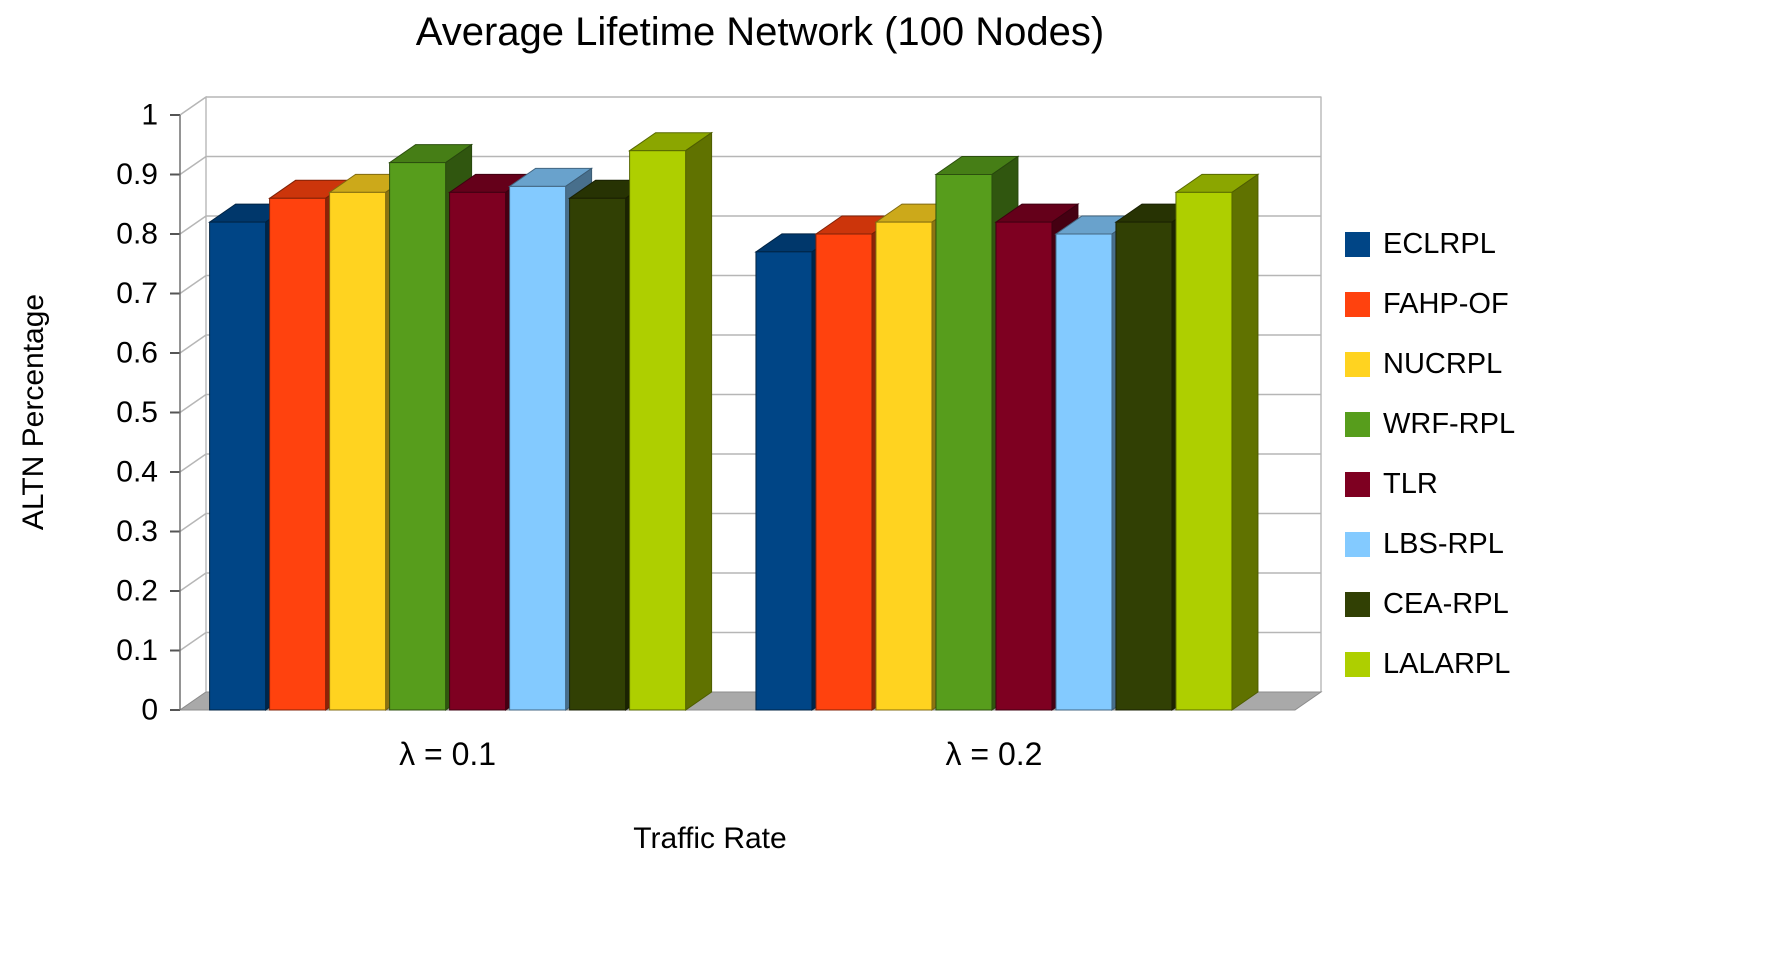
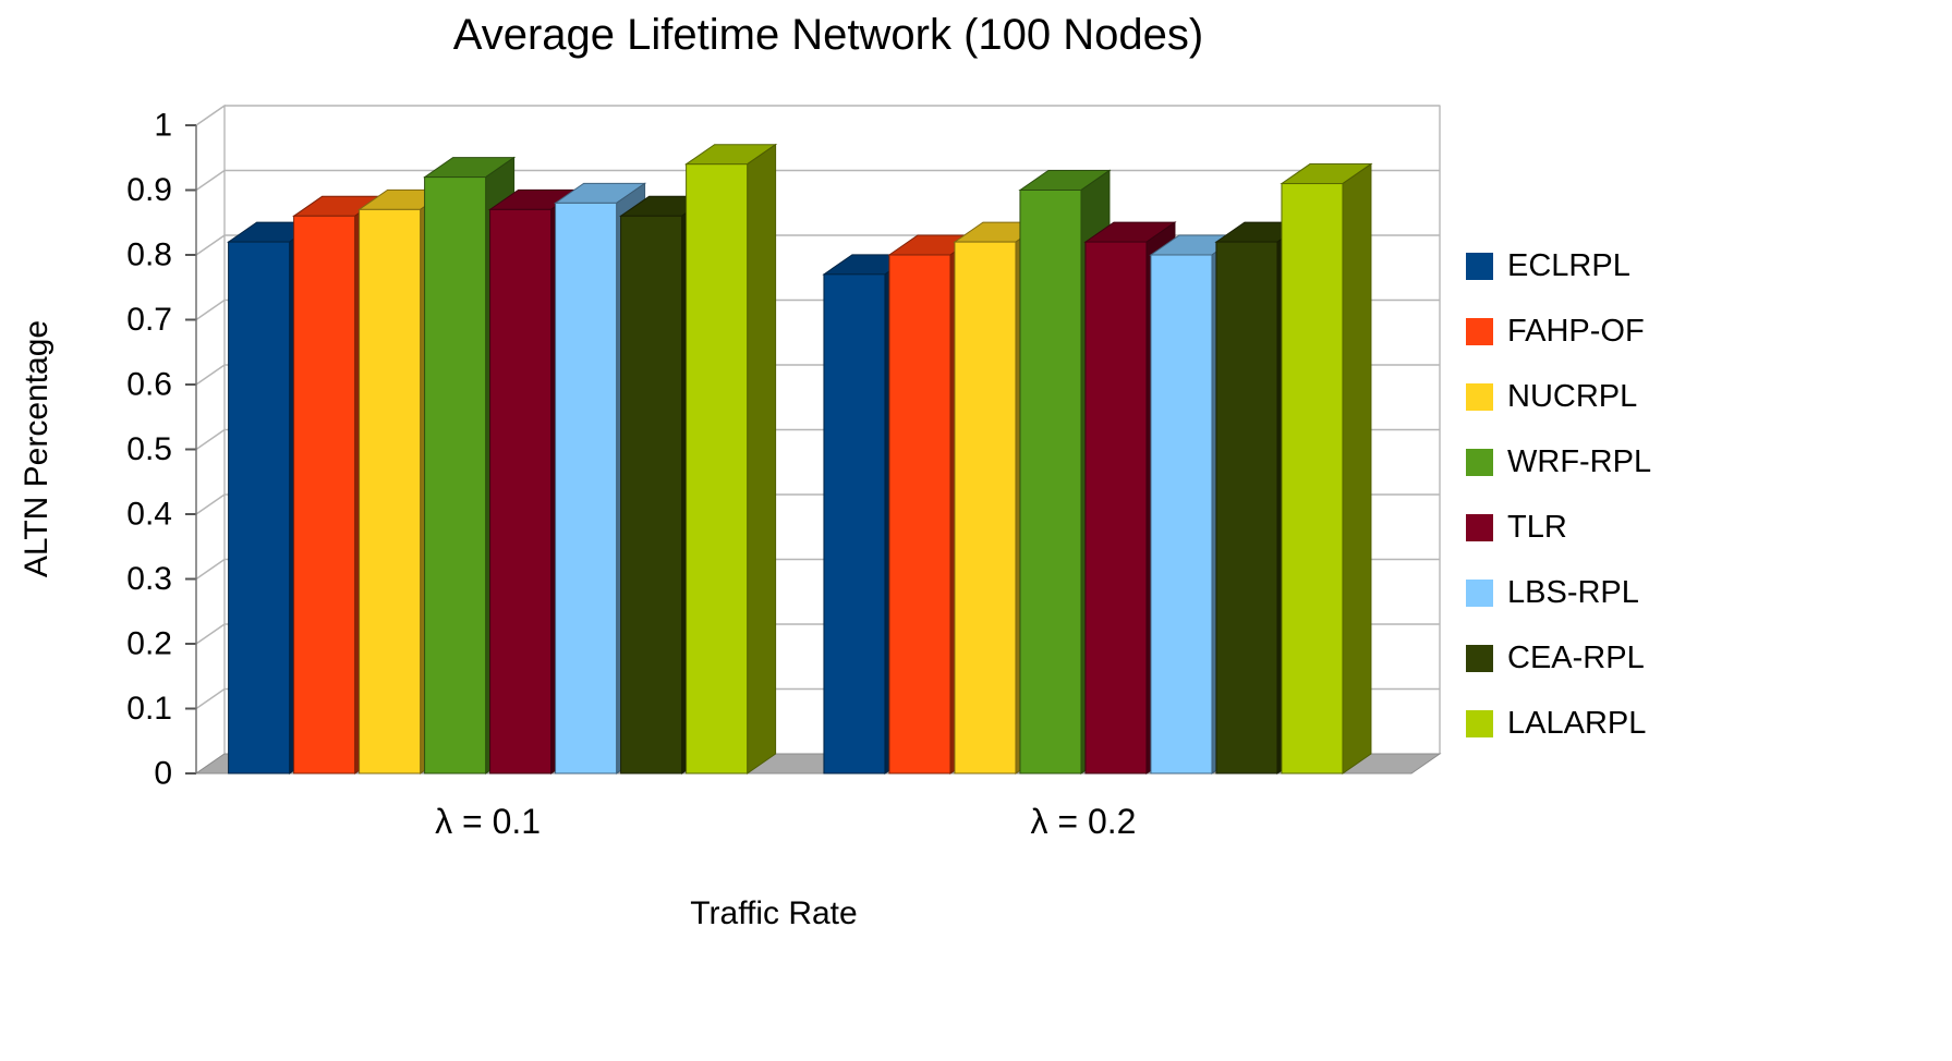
LALARPL/λ = 0.2: 0.87 -> 0.91
